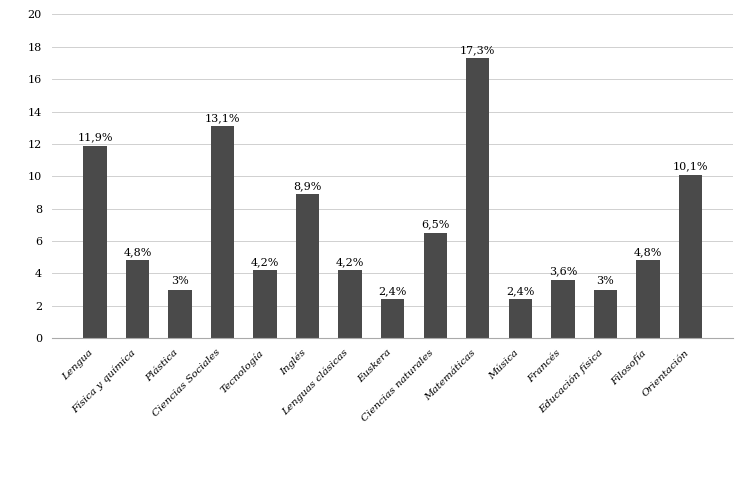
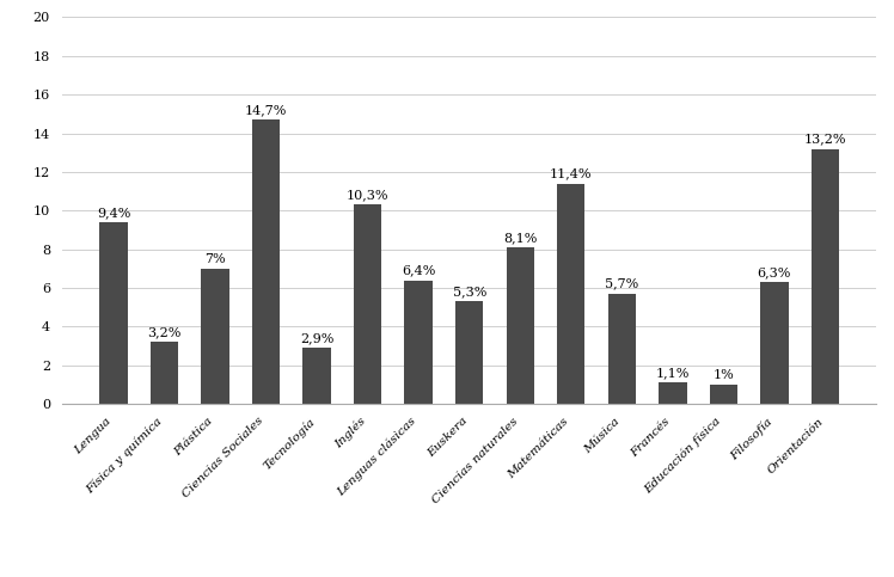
Lengua: 11,9% -> 9,4%
Física y química: 4,8% -> 3,2%
Plástica: 3% -> 7%
Ciencias Sociales: 13,1% -> 14,7%
Tecnología: 4,2% -> 2,9%
Inglés: 8,9% -> 10,3%
Lenguas clásicas: 4,2% -> 6,4%
Euskera: 2,4% -> 5,3%
Ciencias naturales: 6,5% -> 8,1%
Matemáticas: 17,3% -> 11,4%
Música: 2,4% -> 5,7%
Francés: 3,6% -> 1,1%
Educación física: 3% -> 1%
Filosofía: 4,8% -> 6,3%
Orientación: 10,1% -> 13,2%
